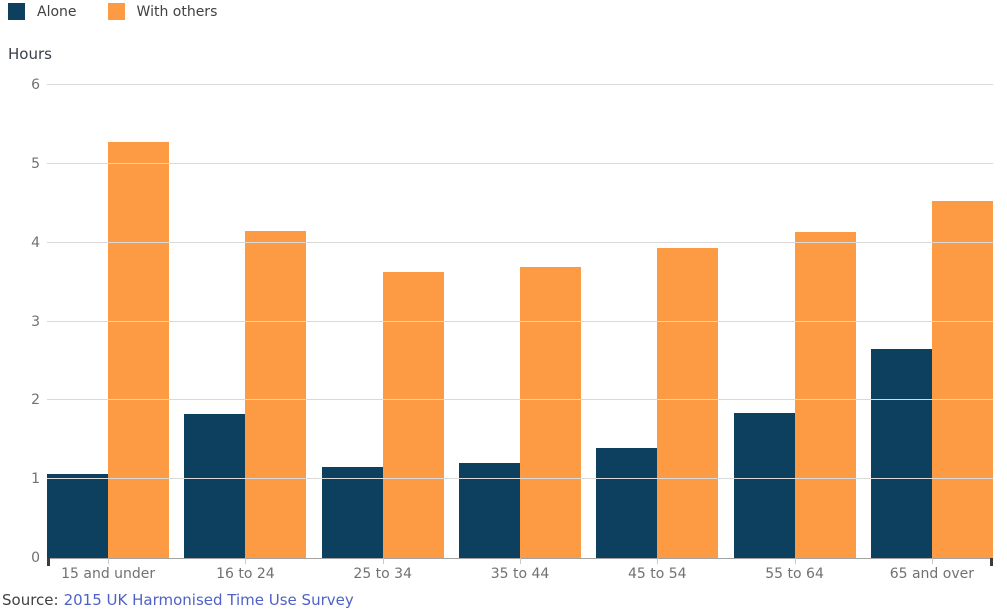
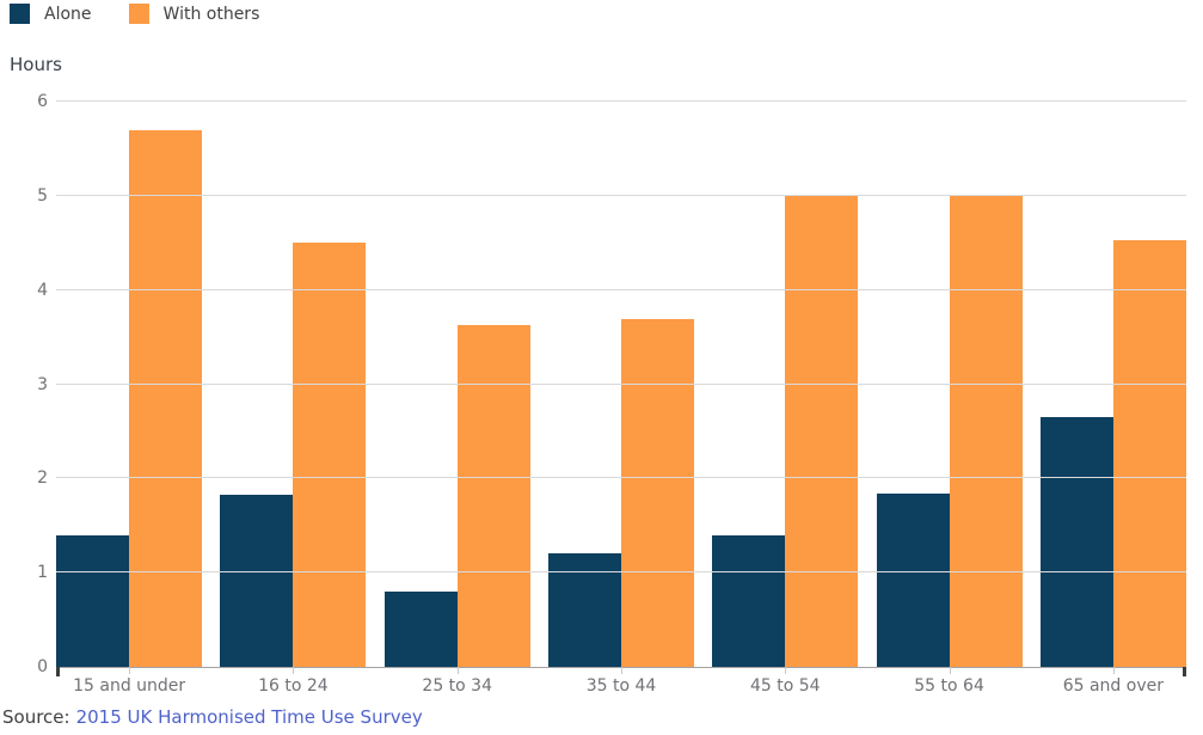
Alone/15 and under: 1.1 -> 1.4
With others/15 and under: 5.3 -> 5.7
With others/16 to 24: 4.2 -> 4.5
Alone/25 to 34: 1.1 -> 0.8
With others/45 to 54: 3.9 -> 5.0
With others/55 to 64: 4.1 -> 5.0
